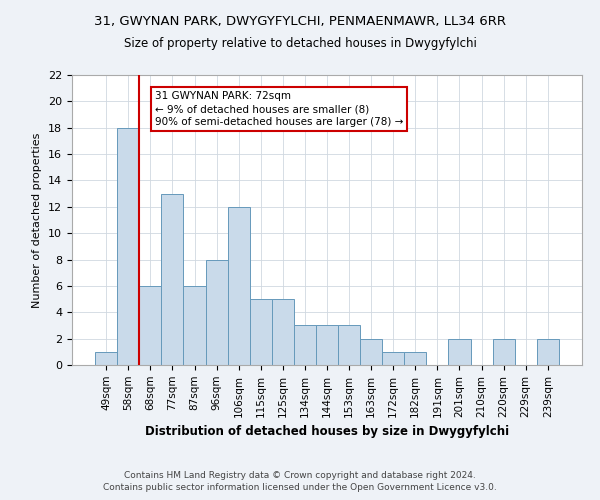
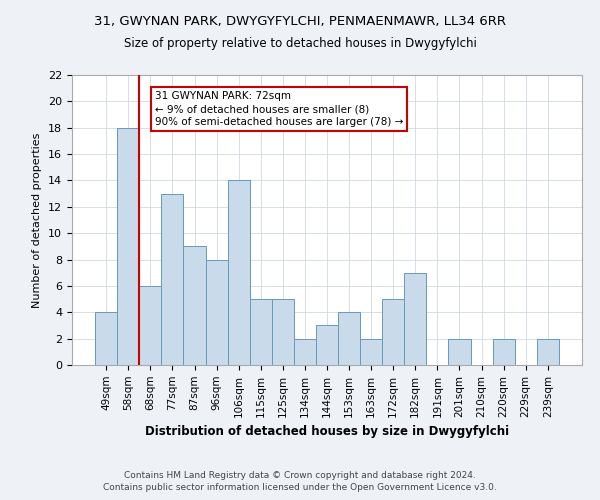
49sqm: 1 -> 4
87sqm: 6 -> 9
106sqm: 12 -> 14
134sqm: 3 -> 2
153sqm: 3 -> 4
172sqm: 1 -> 5
182sqm: 1 -> 7
